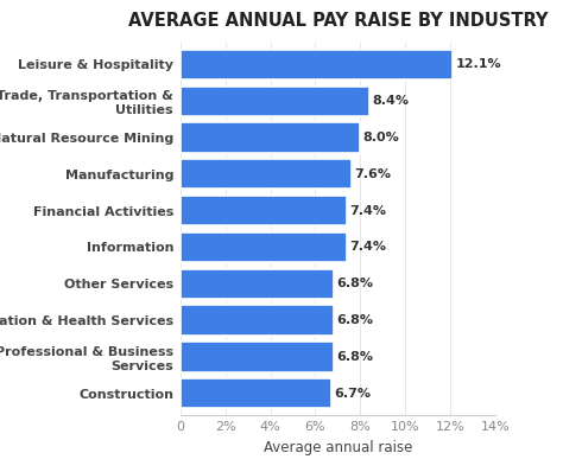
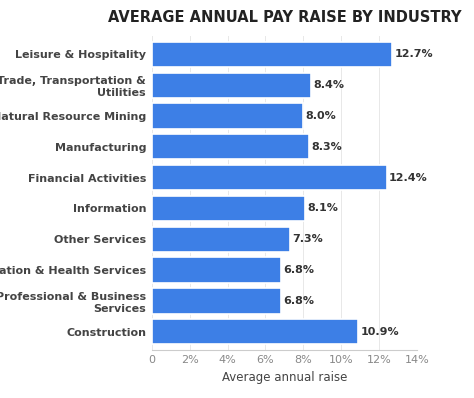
Leisure & Hospitality: 12.1% -> 12.7%
Manufacturing: 7.6% -> 8.3%
Financial Activities: 7.4% -> 12.4%
Information: 7.4% -> 8.1%
Other Services: 6.8% -> 7.3%
Construction: 6.7% -> 10.9%
